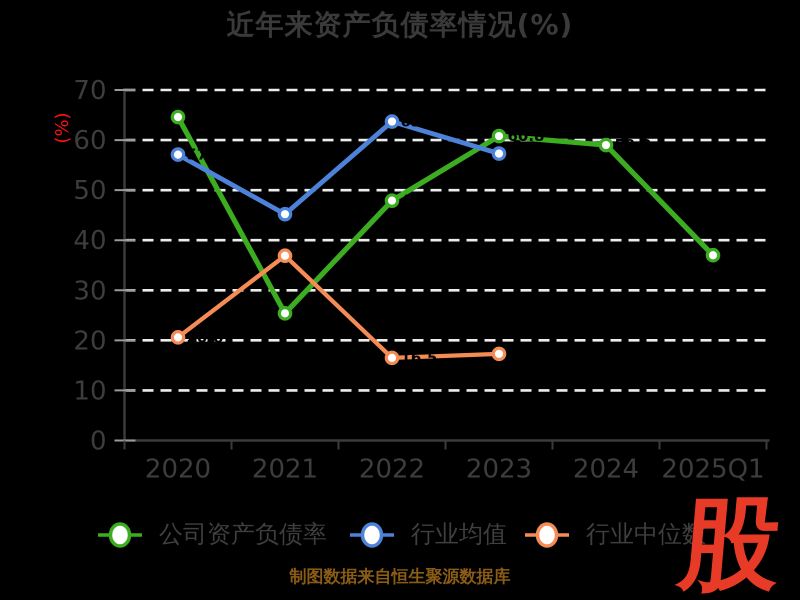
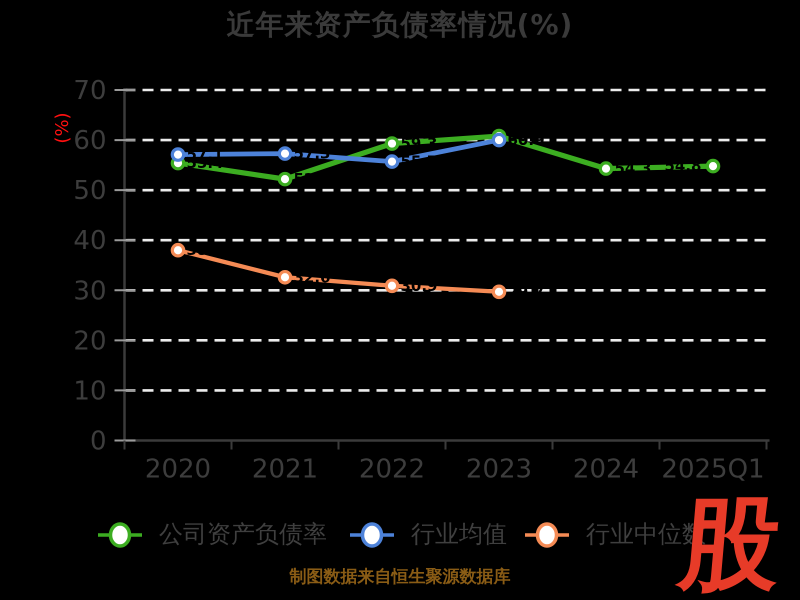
公司资产负债率/2020: 64.6 -> 55.4
行业中位数/2020: 20.6 -> 38.0
公司资产负债率/2021: 25.4 -> 52.2
行业均值/2021: 45.2 -> 57.3
行业中位数/2021: 36.9 -> 32.6
公司资产负债率/2022: 47.9 -> 59.3
行业均值/2022: 63.7 -> 55.7
行业中位数/2022: 16.5 -> 30.9
行业均值/2023: 57.3 -> 60.0
行业中位数/2023: 17.3 -> 29.7
公司资产负债率/2024: 59.0 -> 54.3
公司资产负债率/2025Q1: 37.0 -> 54.8
